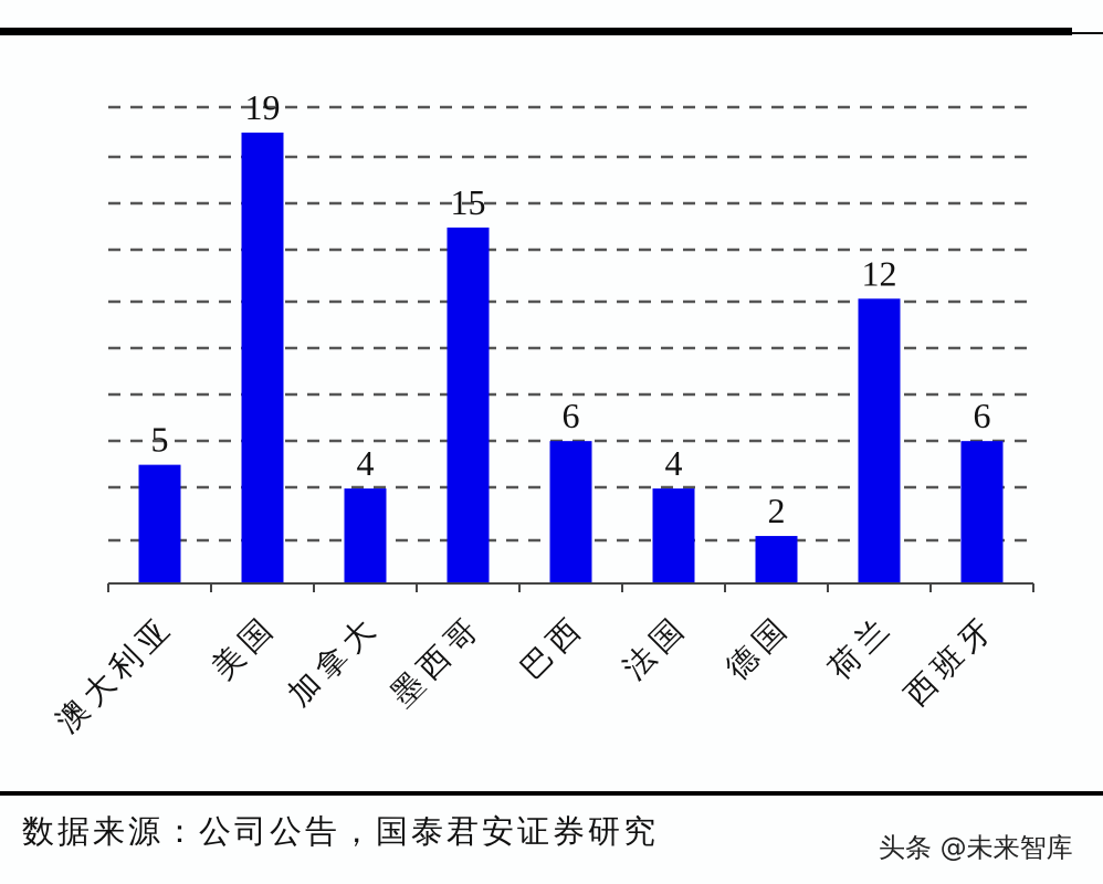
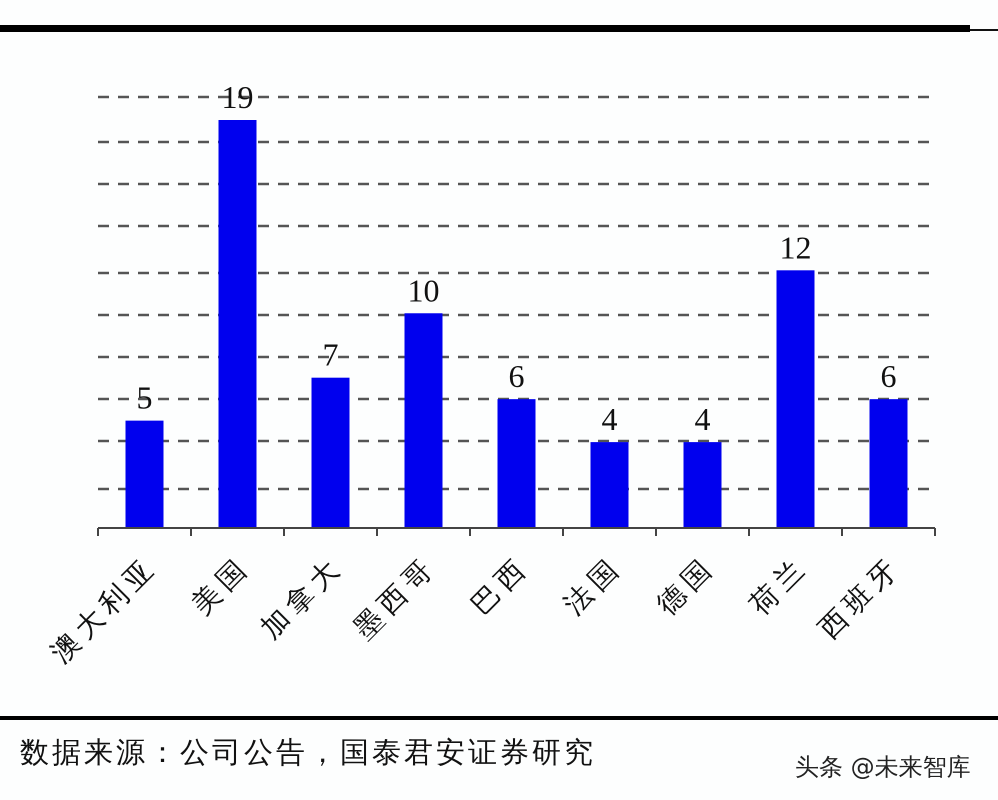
加拿大: 4 -> 7
墨西哥: 15 -> 10
德国: 2 -> 4
